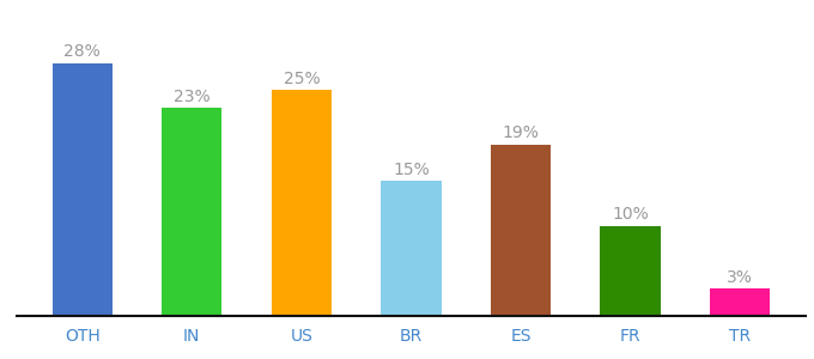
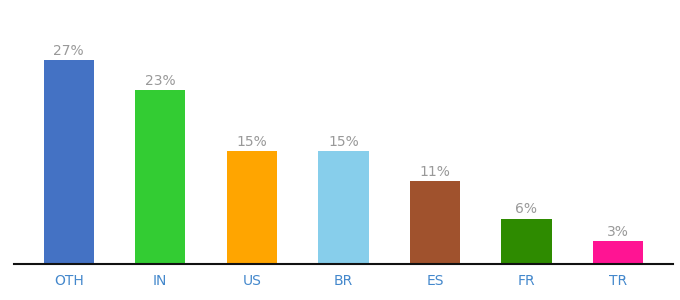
OTH: 28% -> 27%
US: 25% -> 15%
ES: 19% -> 11%
FR: 10% -> 6%
